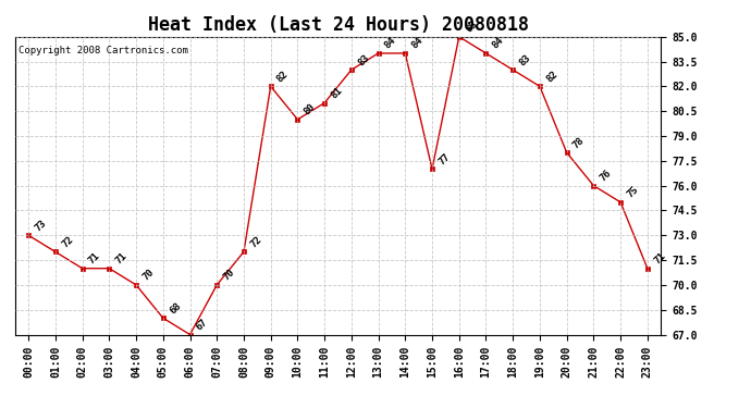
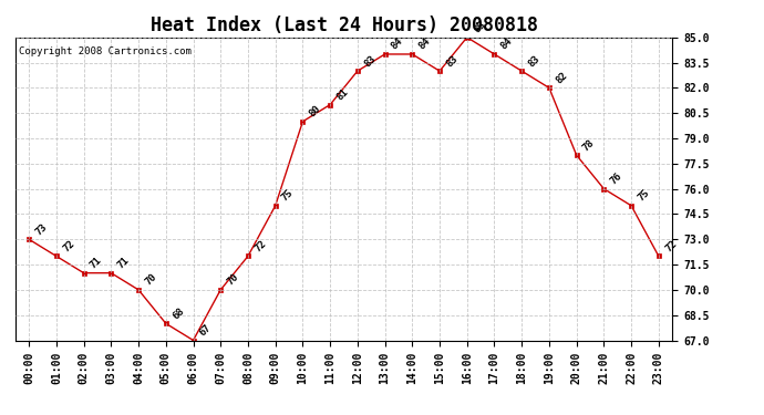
09:00: 82 -> 75
15:00: 77 -> 83
23:00: 71 -> 72
